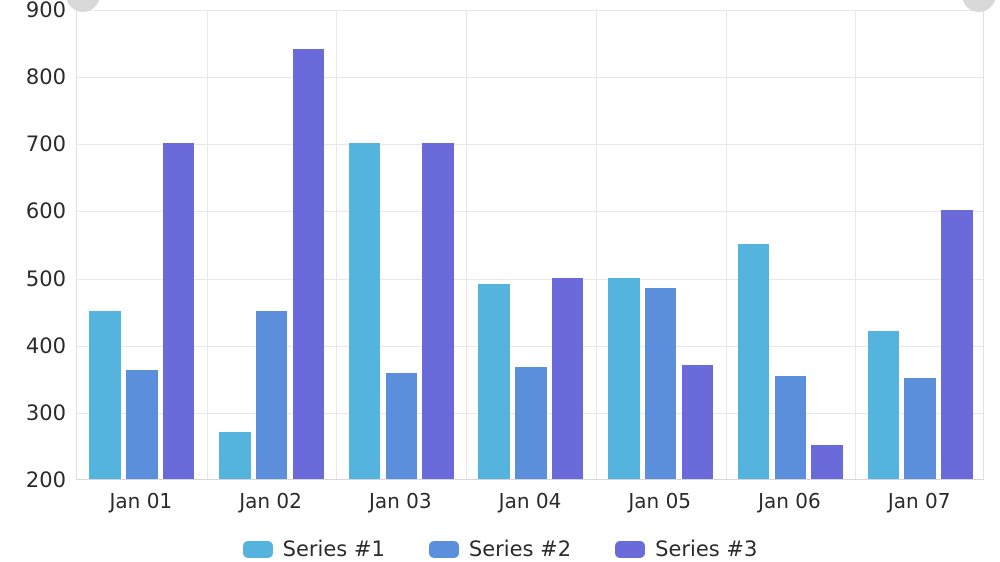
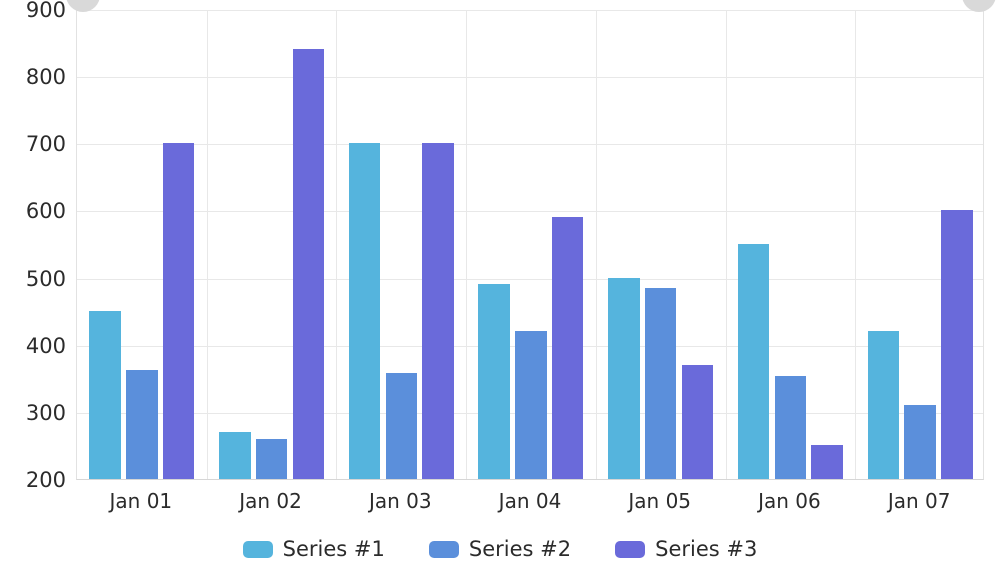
Series #2/Jan 02: 450 -> 260
Series #2/Jan 04: 370 -> 420
Series #3/Jan 04: 500 -> 590
Series #2/Jan 07: 350 -> 310
